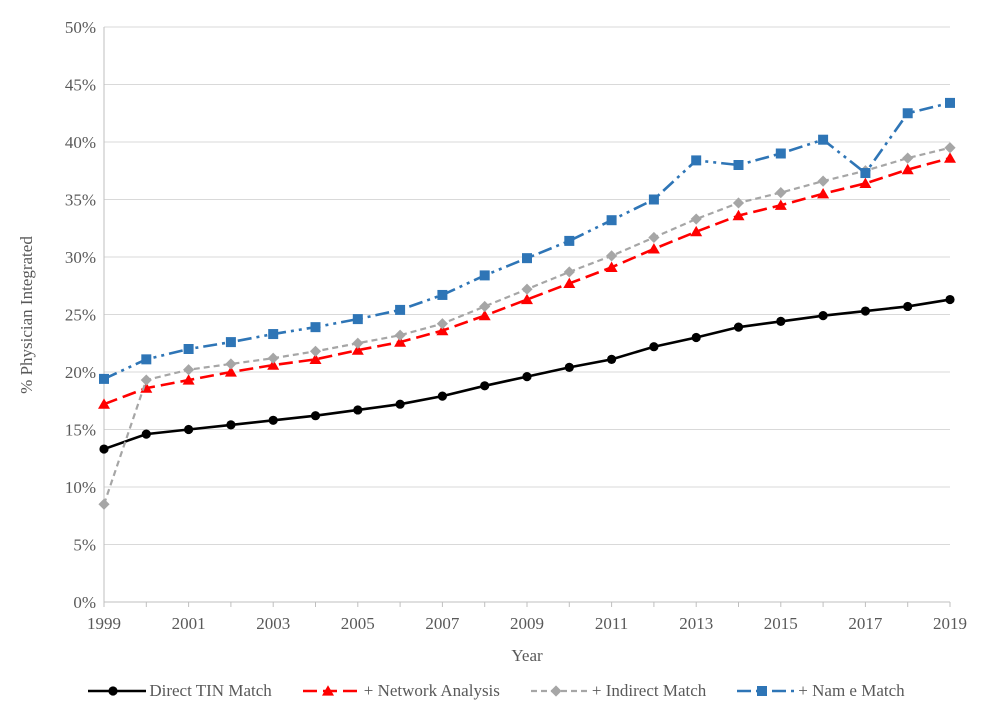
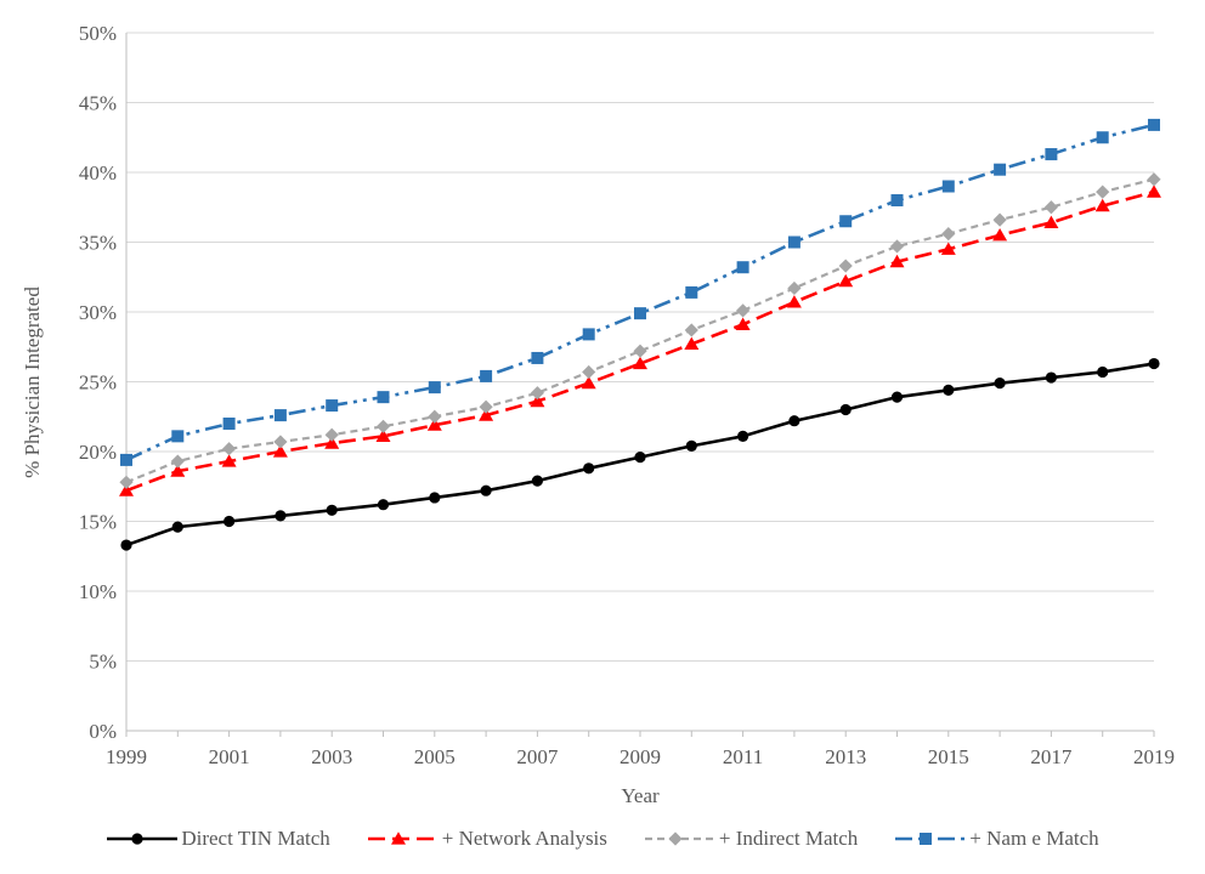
+ Indirect Match/1999: 8.5% -> 17.8%
+ Nam e Match/2013: 38.4% -> 36.5%
+ Nam e Match/2017: 37.3% -> 41.3%
